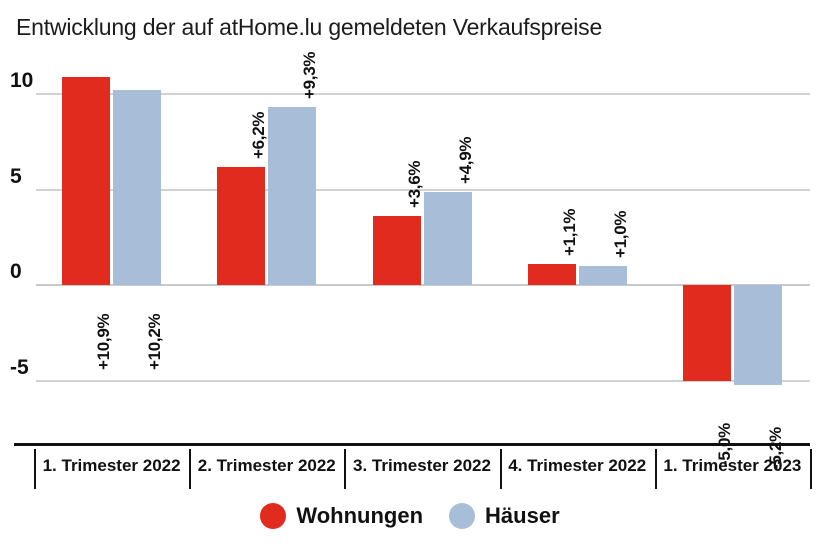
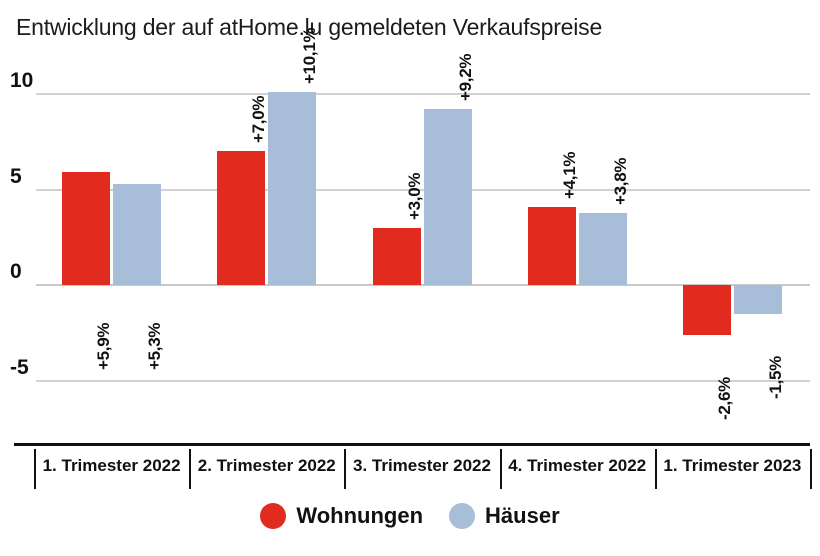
Wohnungen/1. Trimester 2022: +10,9% -> +5,9%
Häuser/1. Trimester 2022: +10,2% -> +5,3%
Wohnungen/2. Trimester 2022: +6,2% -> +7,0%
Häuser/2. Trimester 2022: +9,3% -> +10,1%
Wohnungen/3. Trimester 2022: +3,6% -> +3,0%
Häuser/3. Trimester 2022: +4,9% -> +9,2%
Wohnungen/4. Trimester 2022: +1,1% -> +4,1%
Häuser/4. Trimester 2022: +1,0% -> +3,8%
Wohnungen/1. Trimester 2023: -5,0% -> -2,6%
Häuser/1. Trimester 2023: -5,2% -> -1,5%
